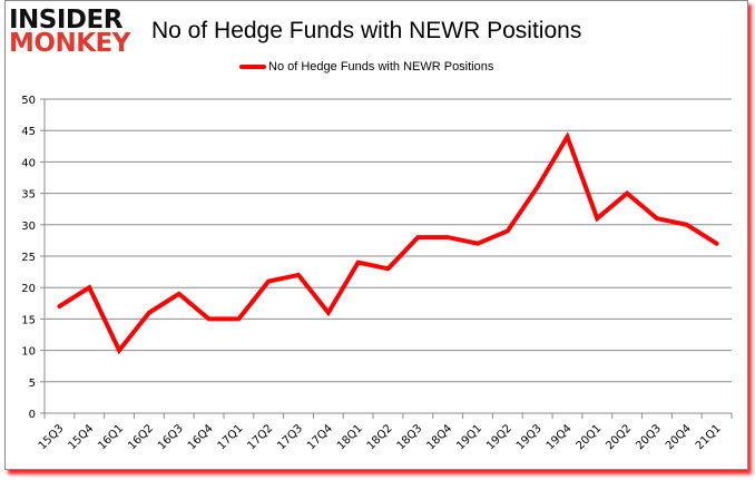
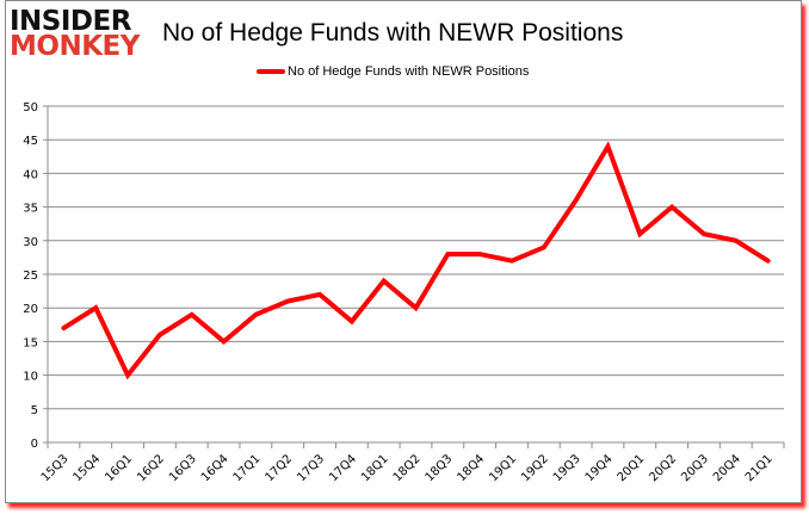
17Q1: 15 -> 19
17Q4: 16 -> 18
18Q2: 23 -> 20
